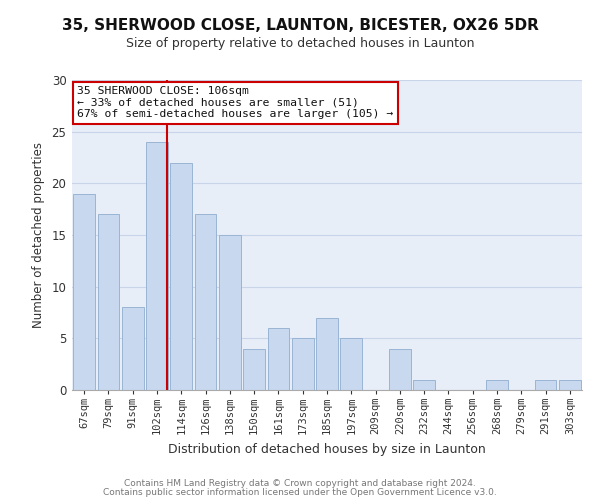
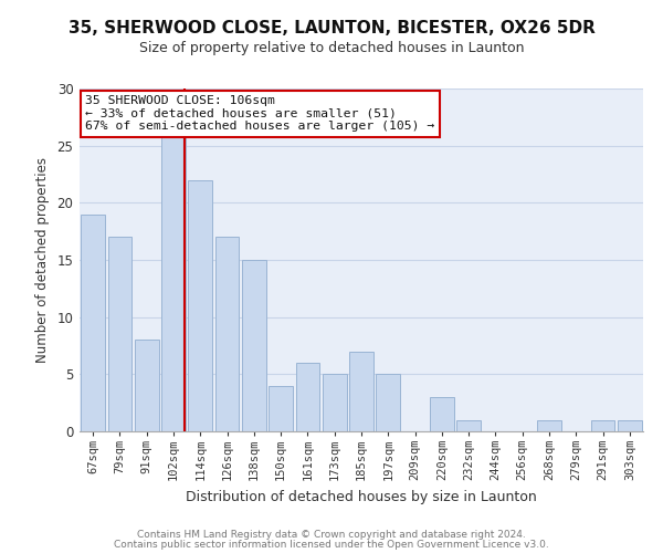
102sqm: 24 -> 26
220sqm: 4 -> 3
